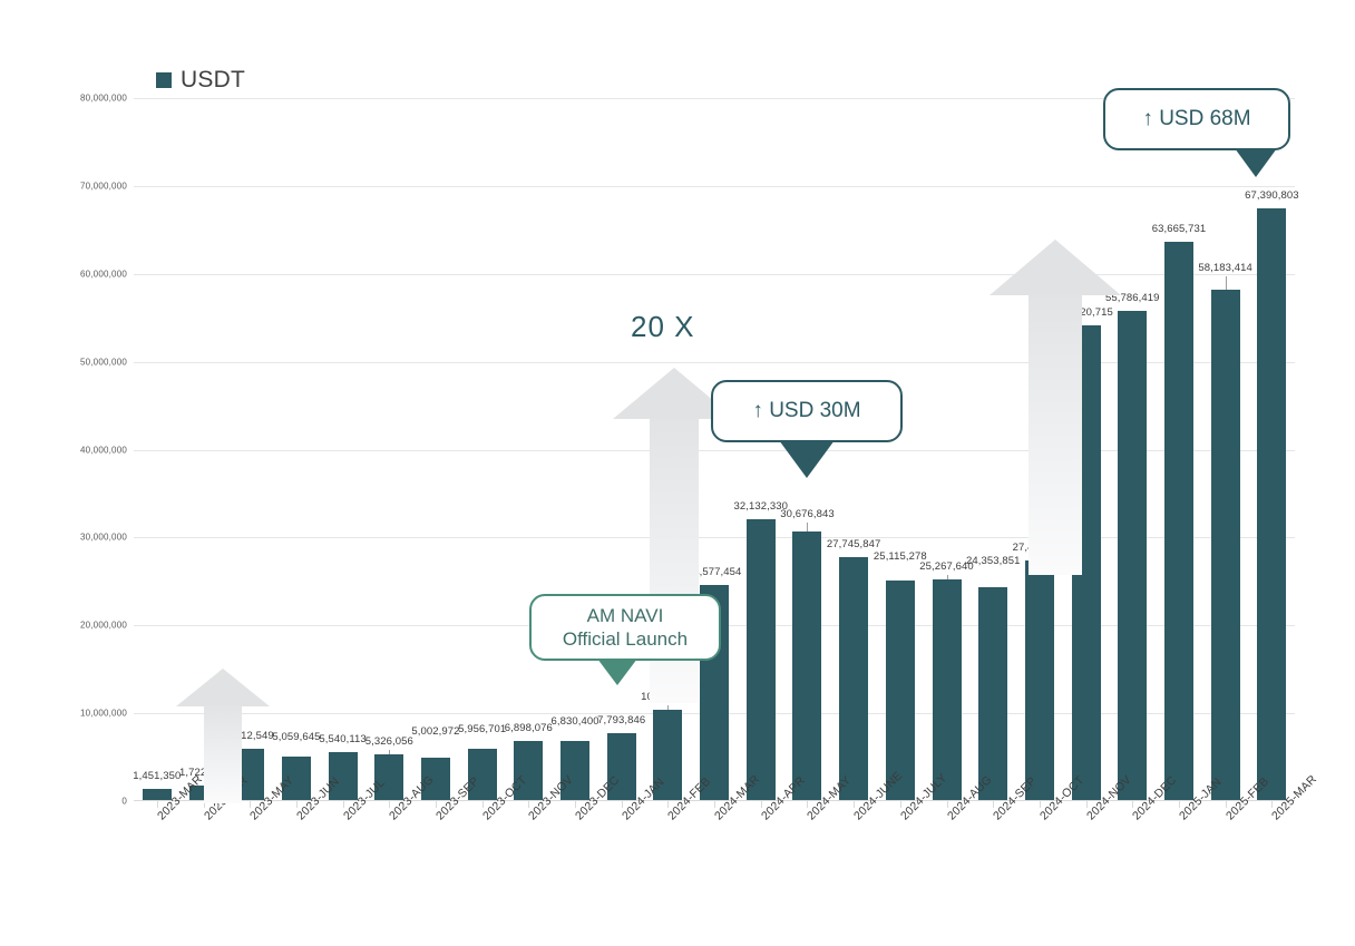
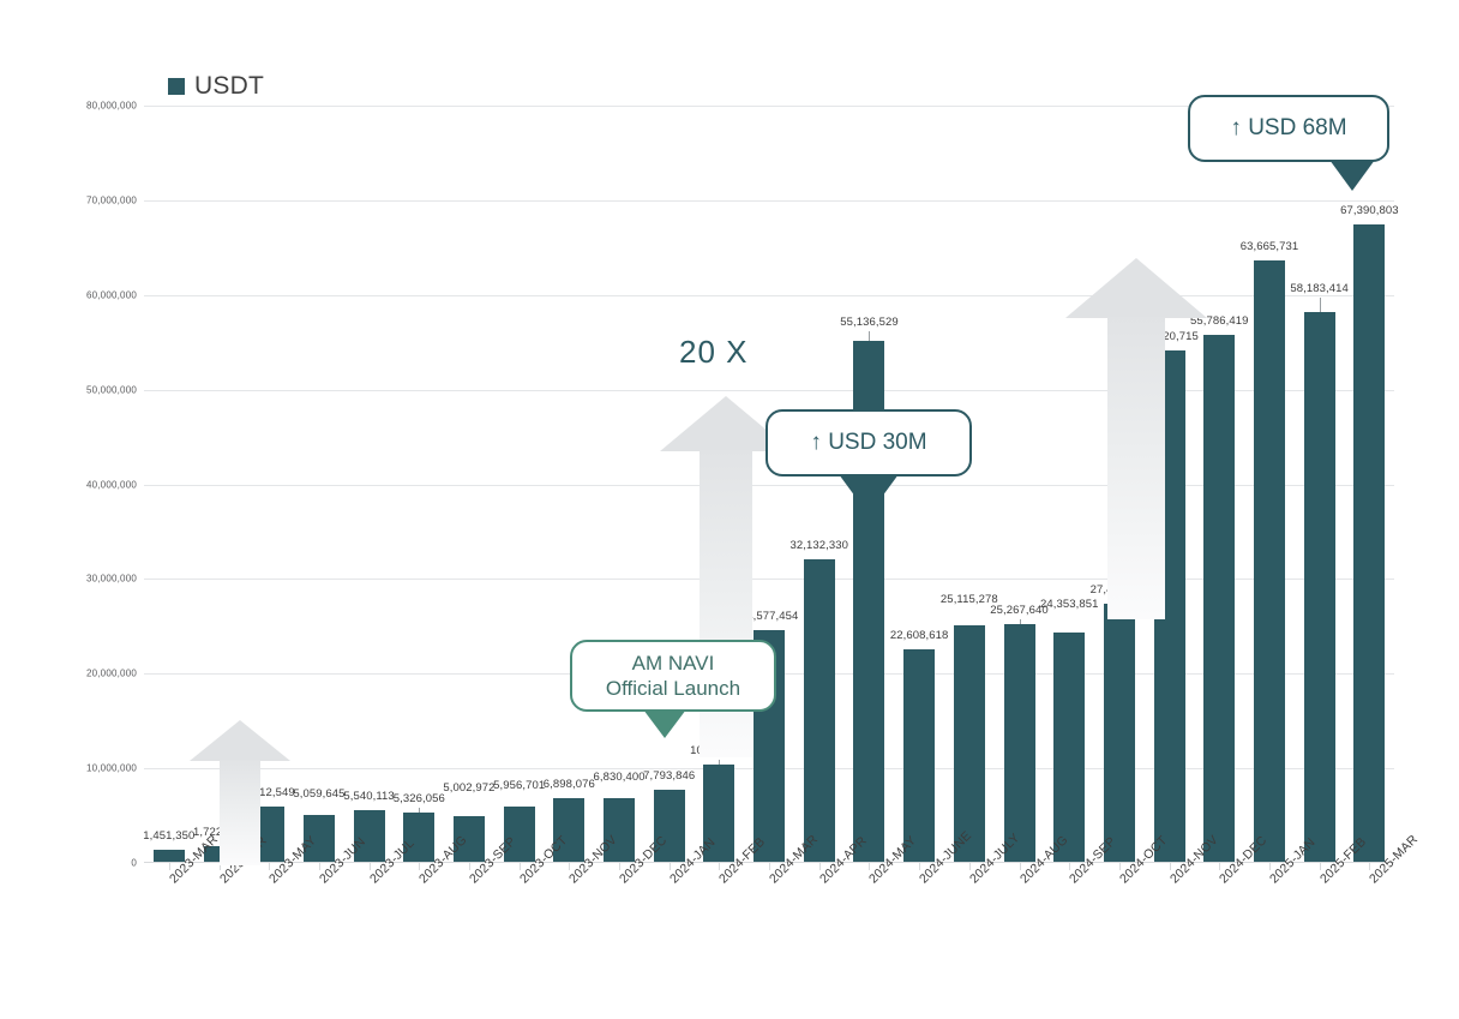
2024-MAY: 30,676,843 -> 55,136,529
2024-JUNE: 27,745,847 -> 22,608,618
